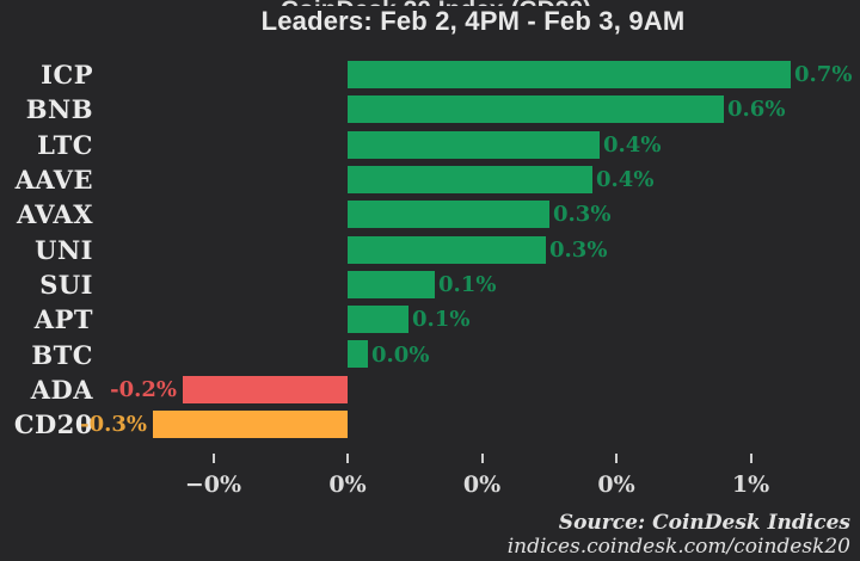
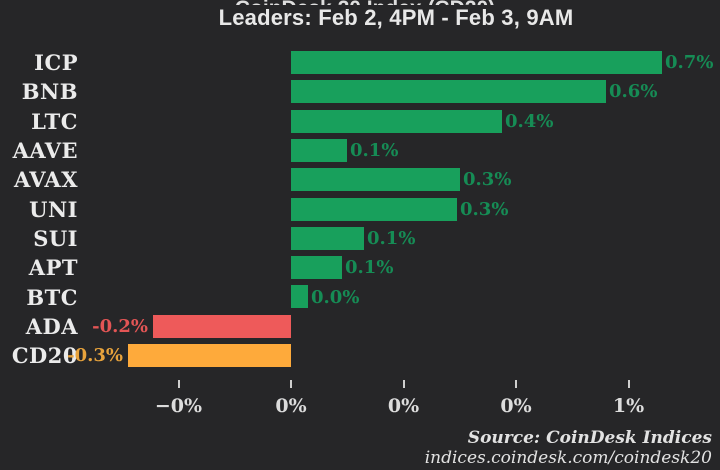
AAVE: 0.4% -> 0.1%
